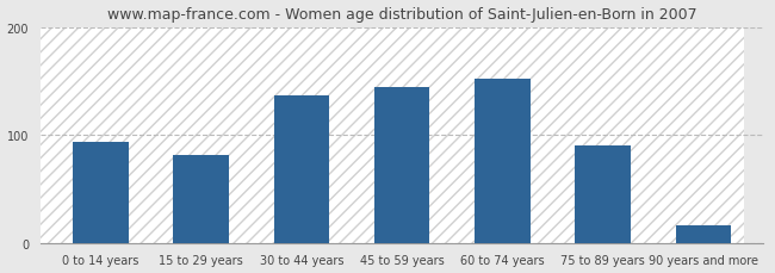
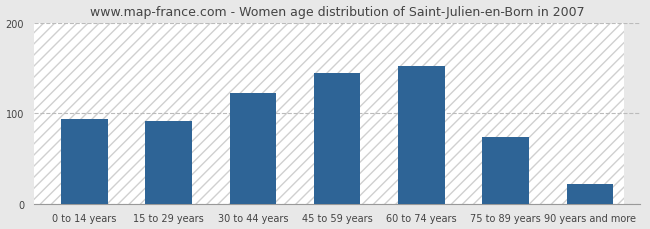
15 to 29 years: 82 -> 92
30 to 44 years: 137 -> 122
75 to 89 years: 90 -> 74
90 years and more: 16 -> 22
